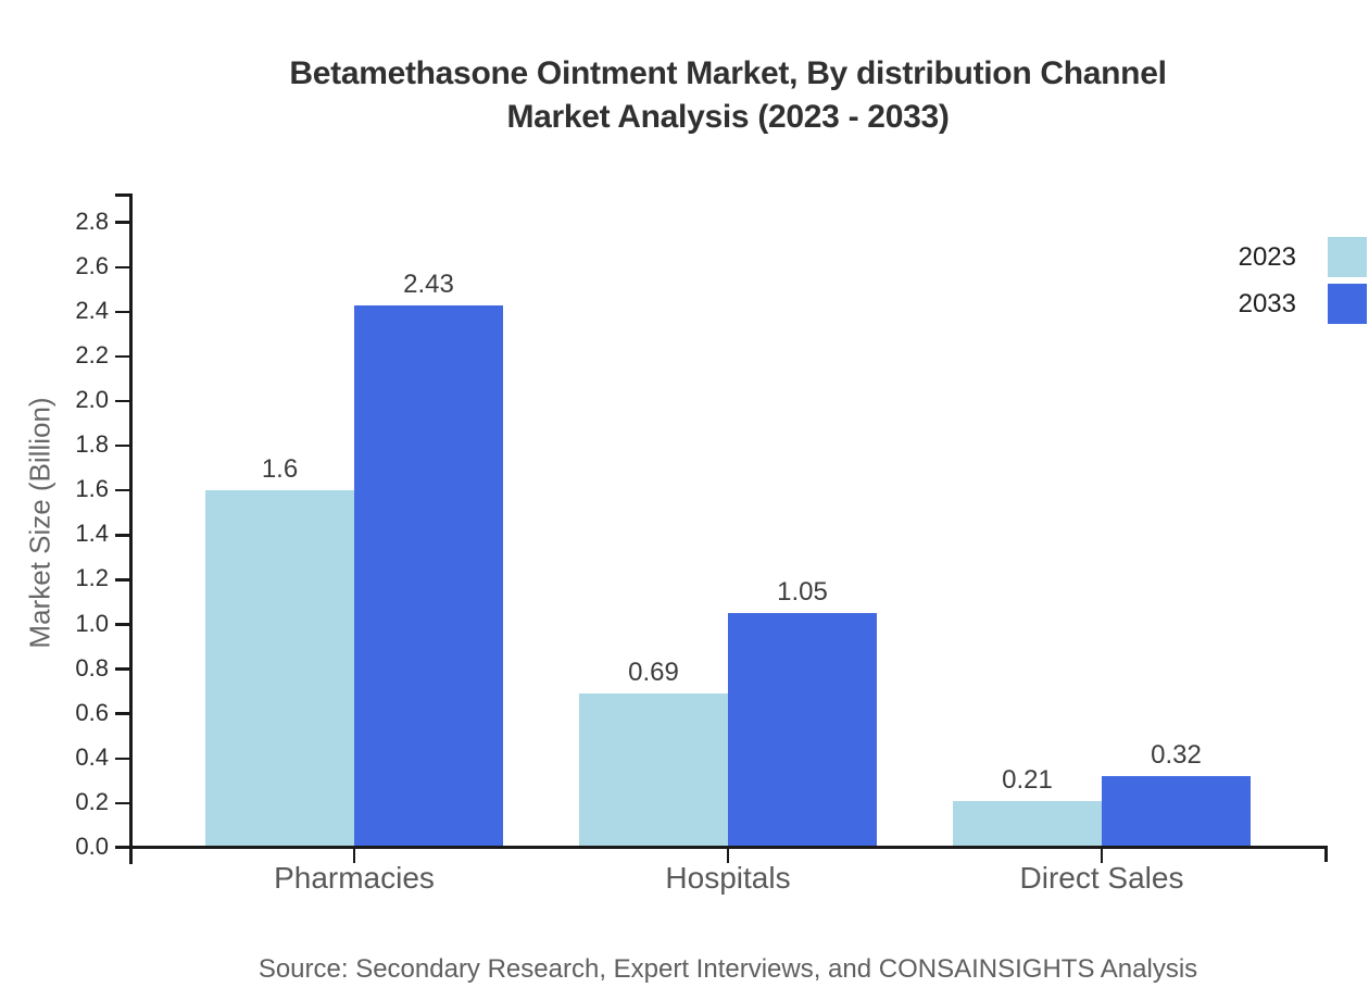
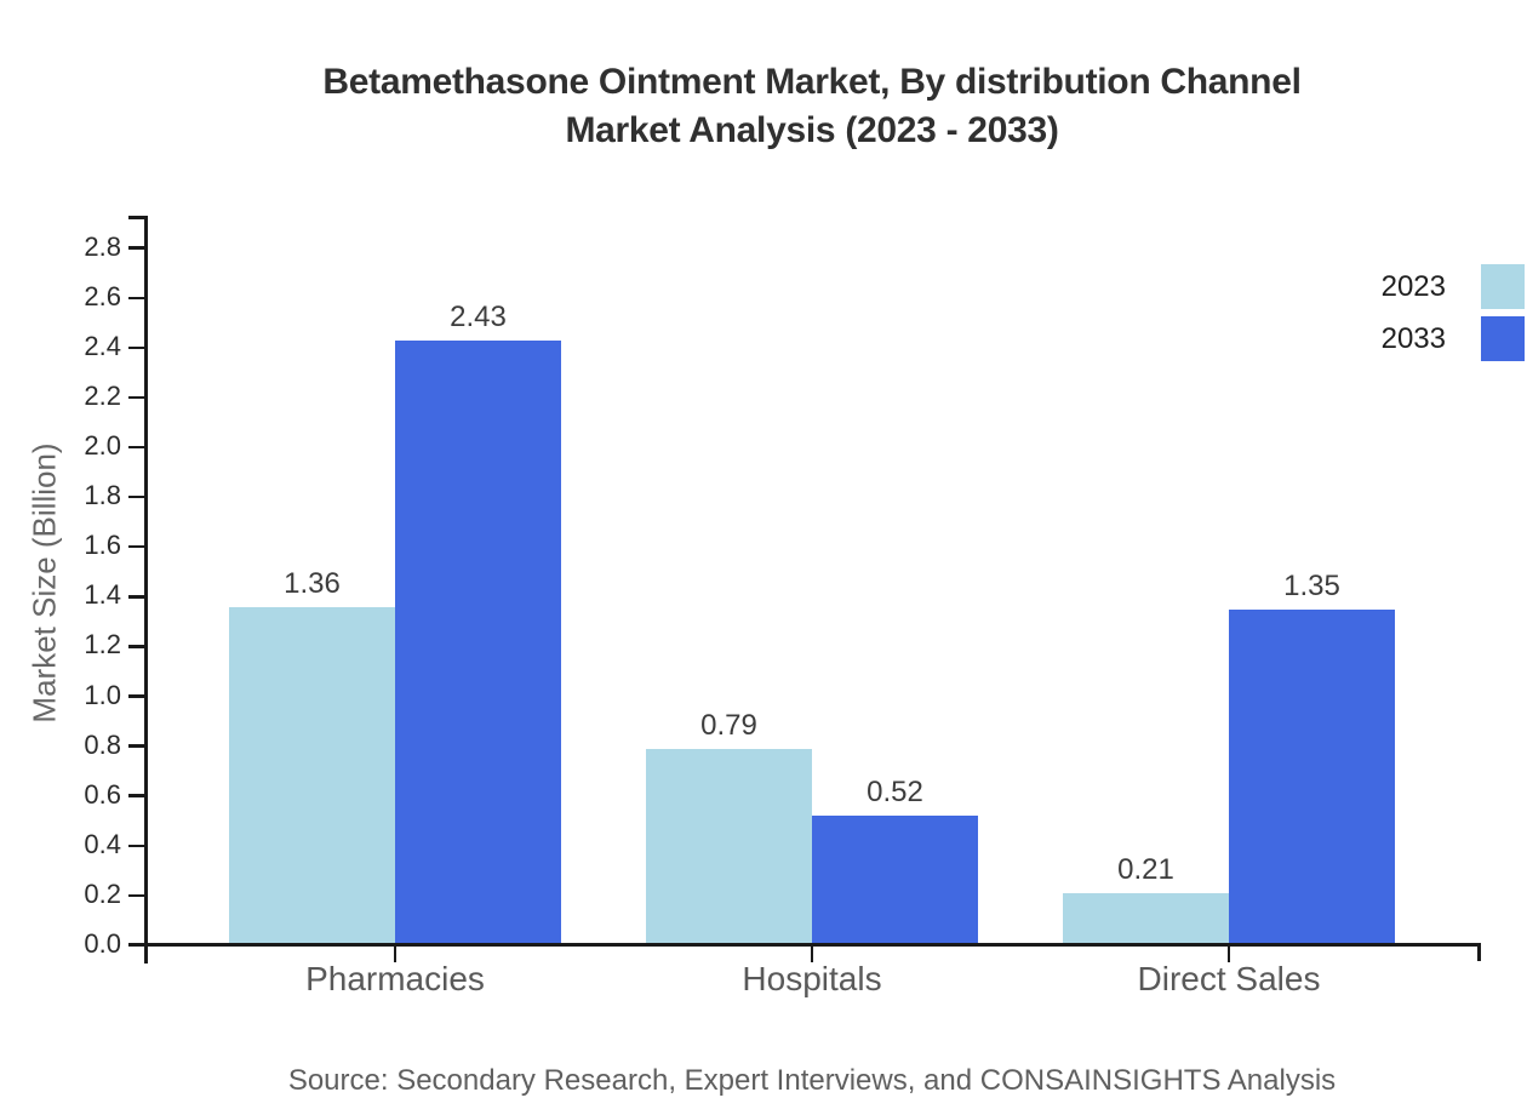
2023/Pharmacies: 1.6 -> 1.36
2023/Hospitals: 0.69 -> 0.79
2033/Hospitals: 1.05 -> 0.52
2033/Direct Sales: 0.32 -> 1.35
